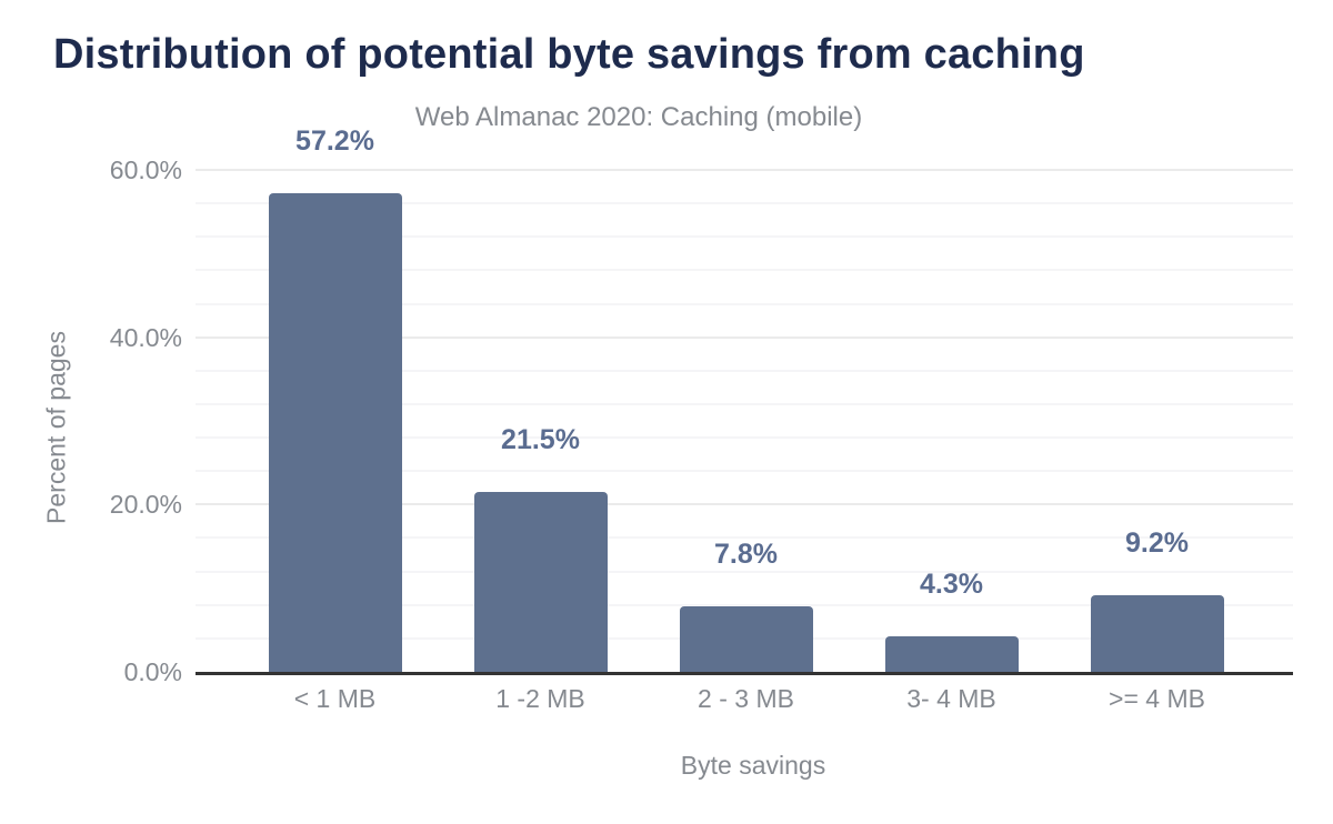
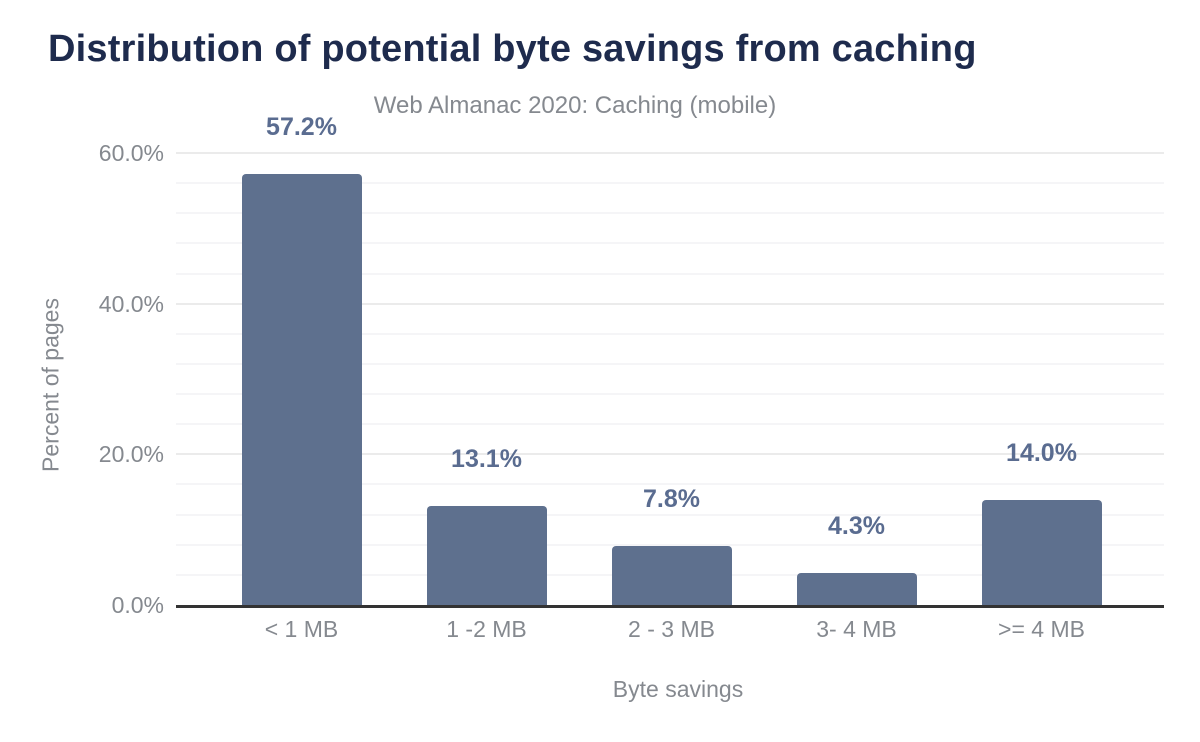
1 -2 MB: 21.5% -> 13.1%
>= 4 MB: 9.2% -> 14.0%
